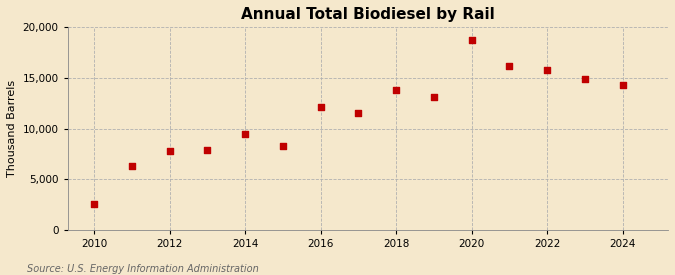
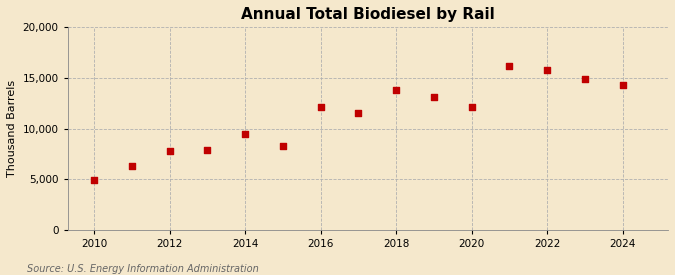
2010: 2,500 -> 4,900
2020: 18,700 -> 12,100
